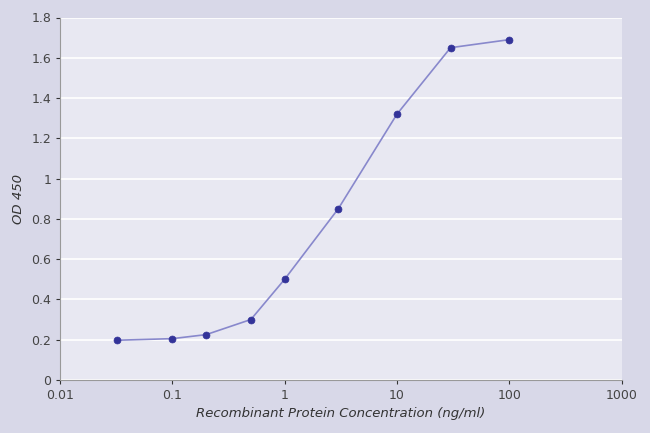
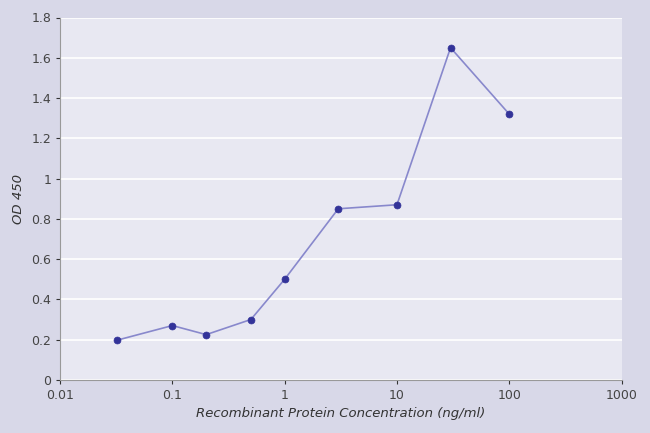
0.1: 0.205 -> 0.270
10: 1.320 -> 0.870
100: 1.690 -> 1.320
